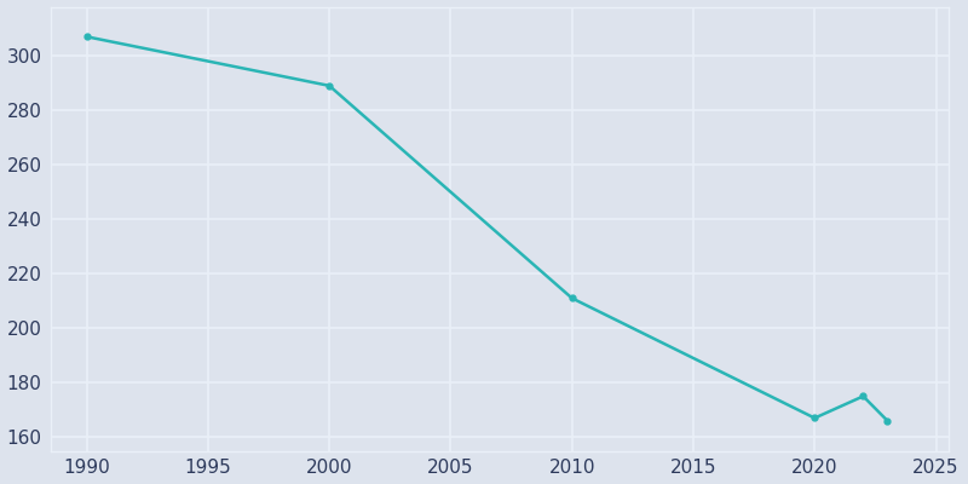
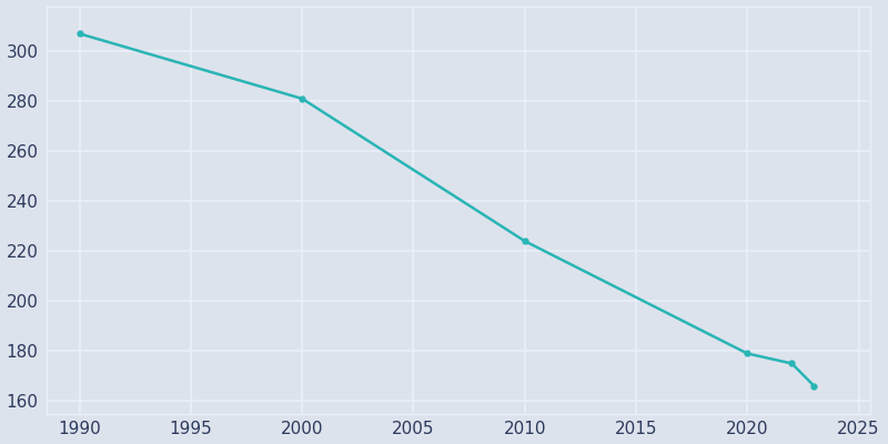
2000: 289 -> 281
2010: 211 -> 224
2020: 167 -> 179
